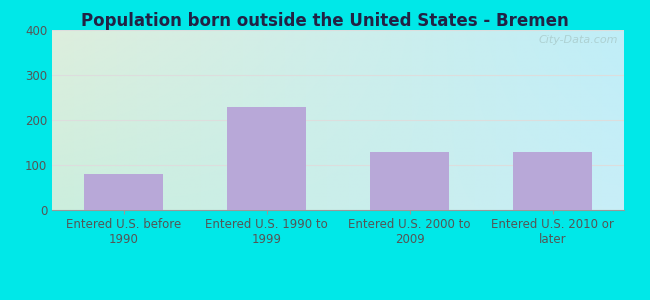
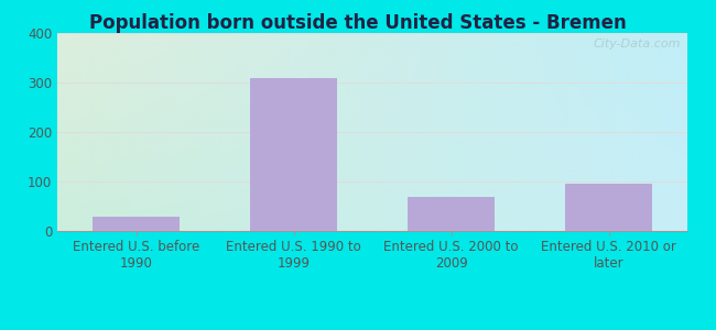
Entered U.S. before 1990: 80 -> 30
Entered U.S. 1990 to 1999: 230 -> 310
Entered U.S. 2000 to 2009: 130 -> 68
Entered U.S. 2010 or later: 130 -> 95
